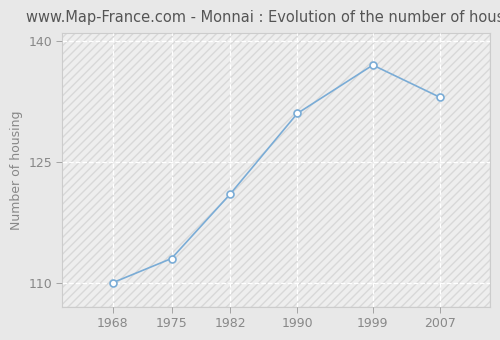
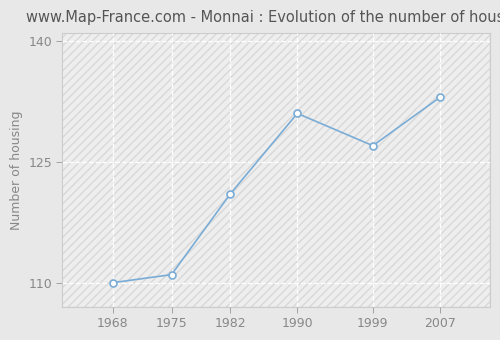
1975: 113 -> 111
1999: 137 -> 127
